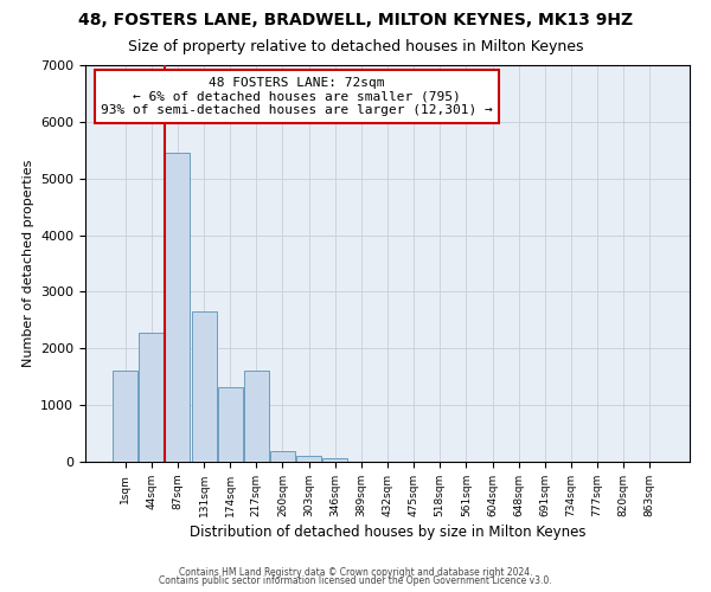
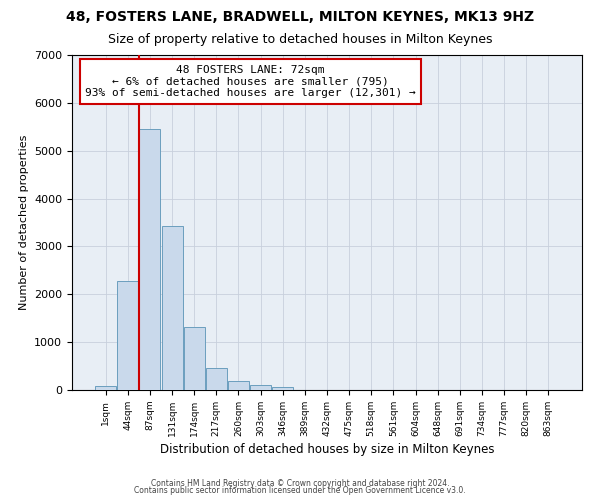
1sqm: 1600 -> 80
131sqm: 2650 -> 3420
217sqm: 1600 -> 460
